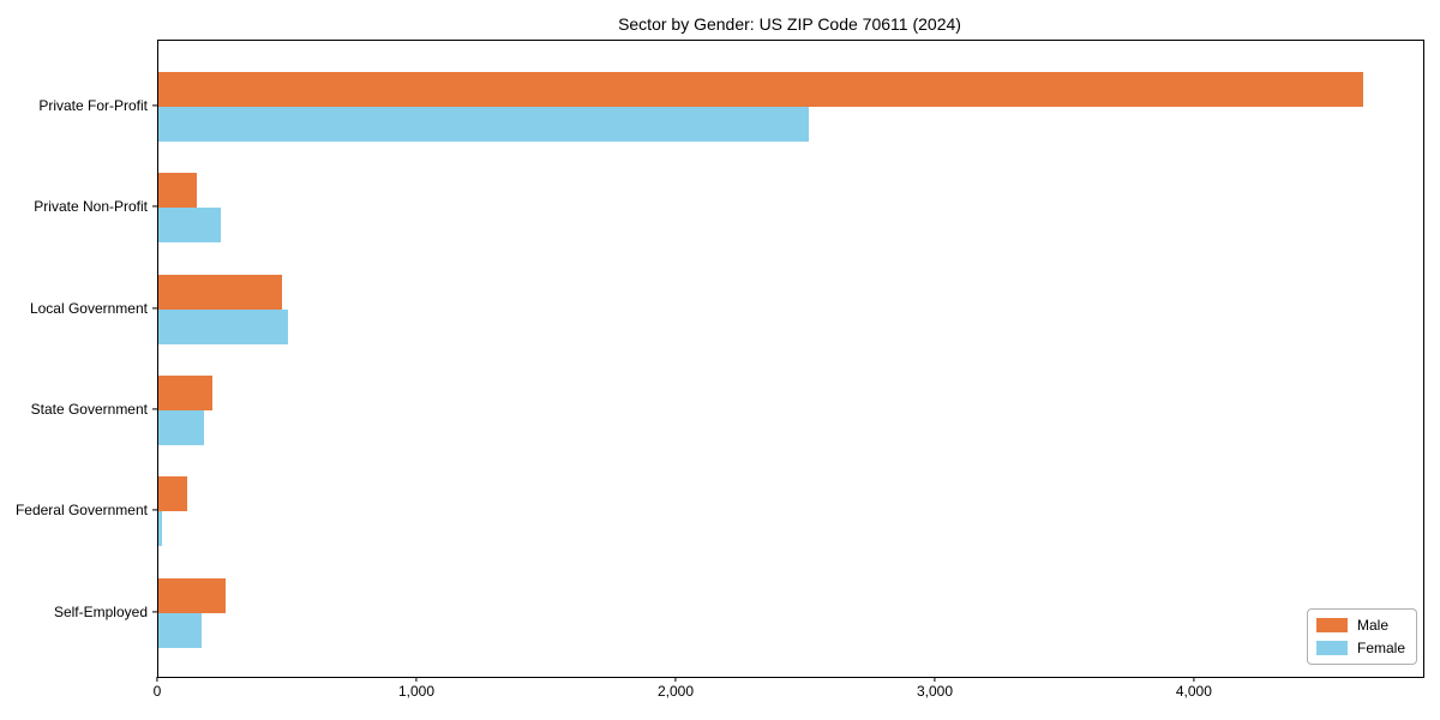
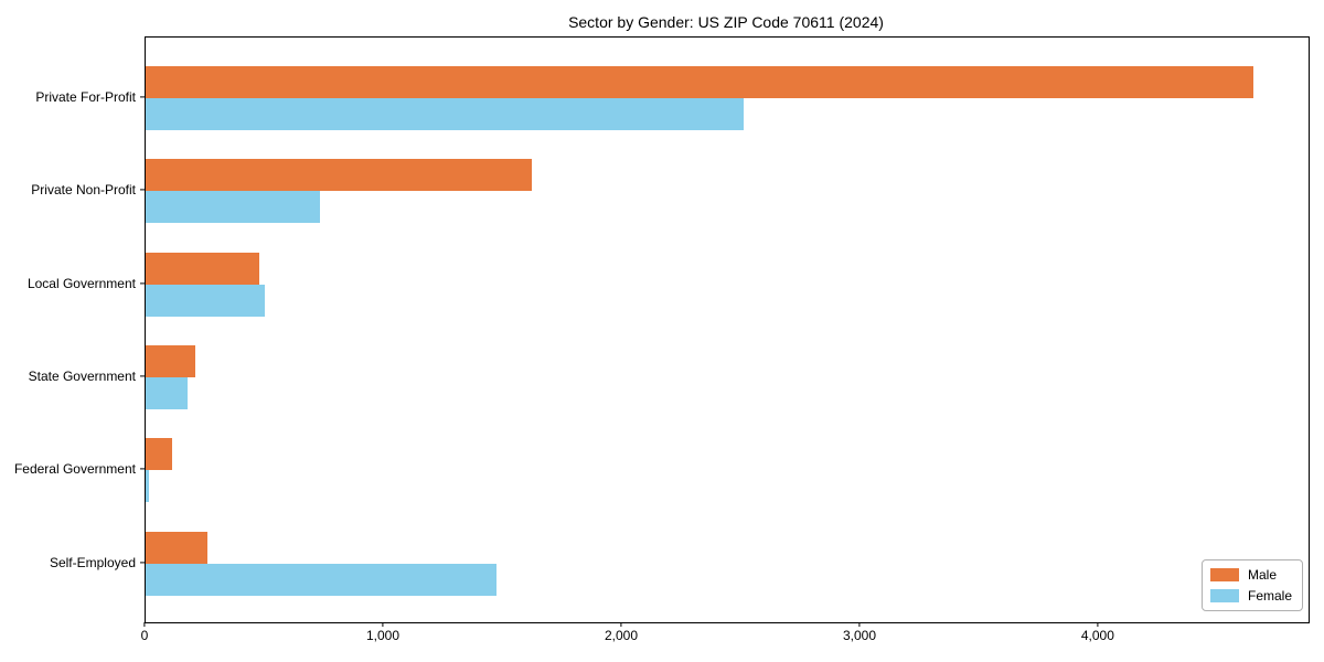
Male/Private Non-Profit: 150 -> 1620
Female/Private Non-Profit: 240 -> 730
Female/Self-Employed: 160 -> 1470
